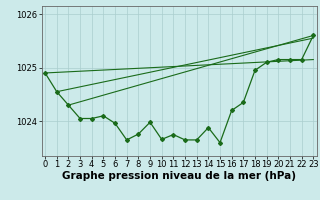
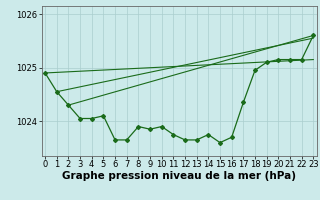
6: 1023.96 -> 1023.65
8: 1023.76 -> 1023.90
9: 1023.98 -> 1023.85
10: 1023.66 -> 1023.90
14: 1023.88 -> 1023.75
16: 1024.20 -> 1023.70
